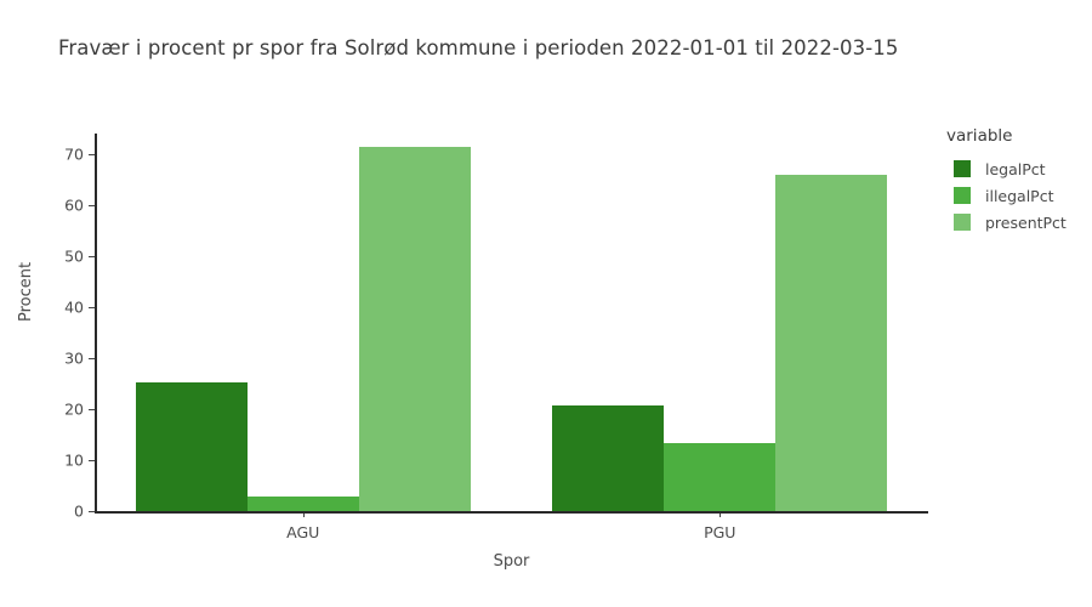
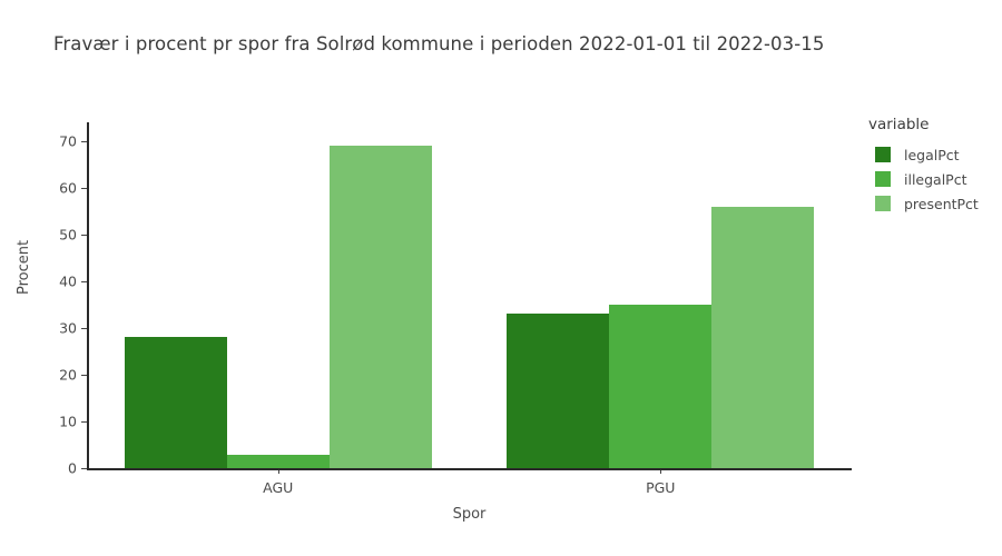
legalPct/AGU: 25 -> 28
presentPct/AGU: 72 -> 69
legalPct/PGU: 21 -> 33
illegalPct/PGU: 13 -> 35
presentPct/PGU: 66 -> 56
